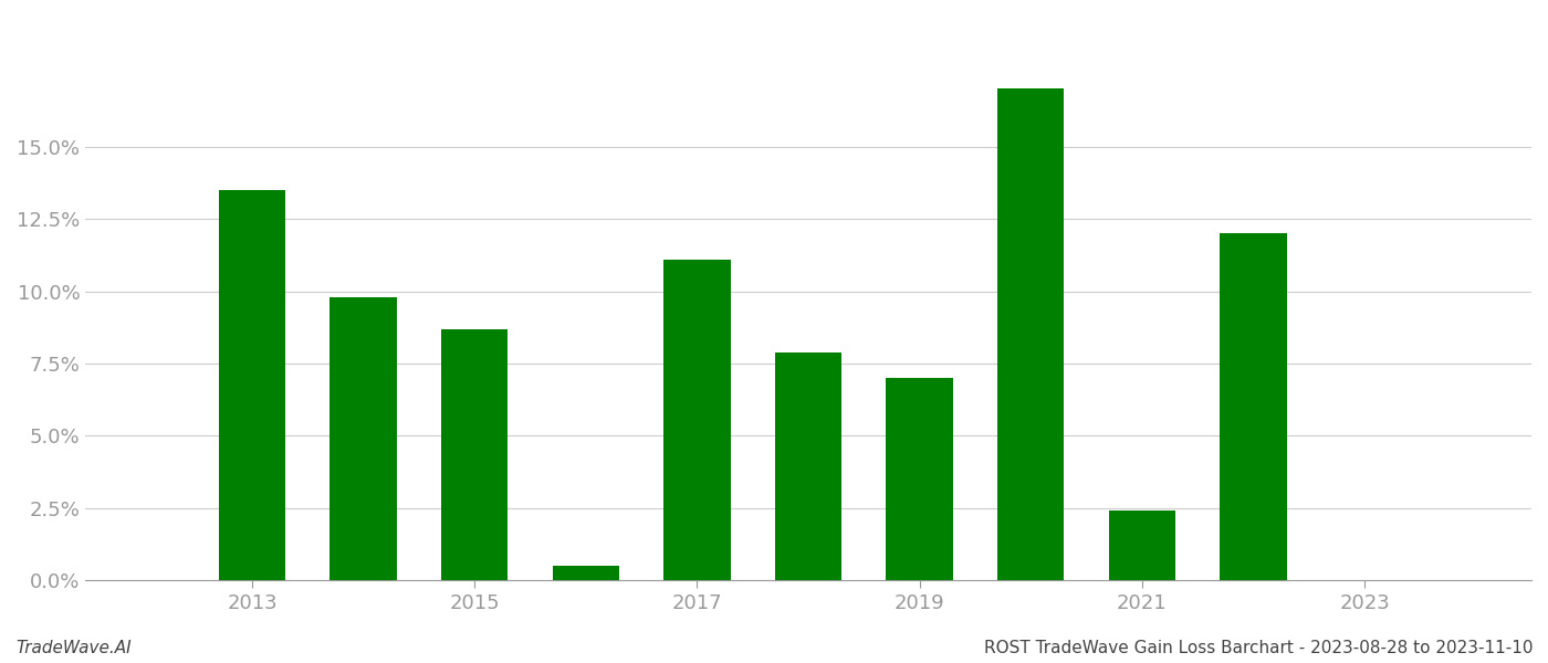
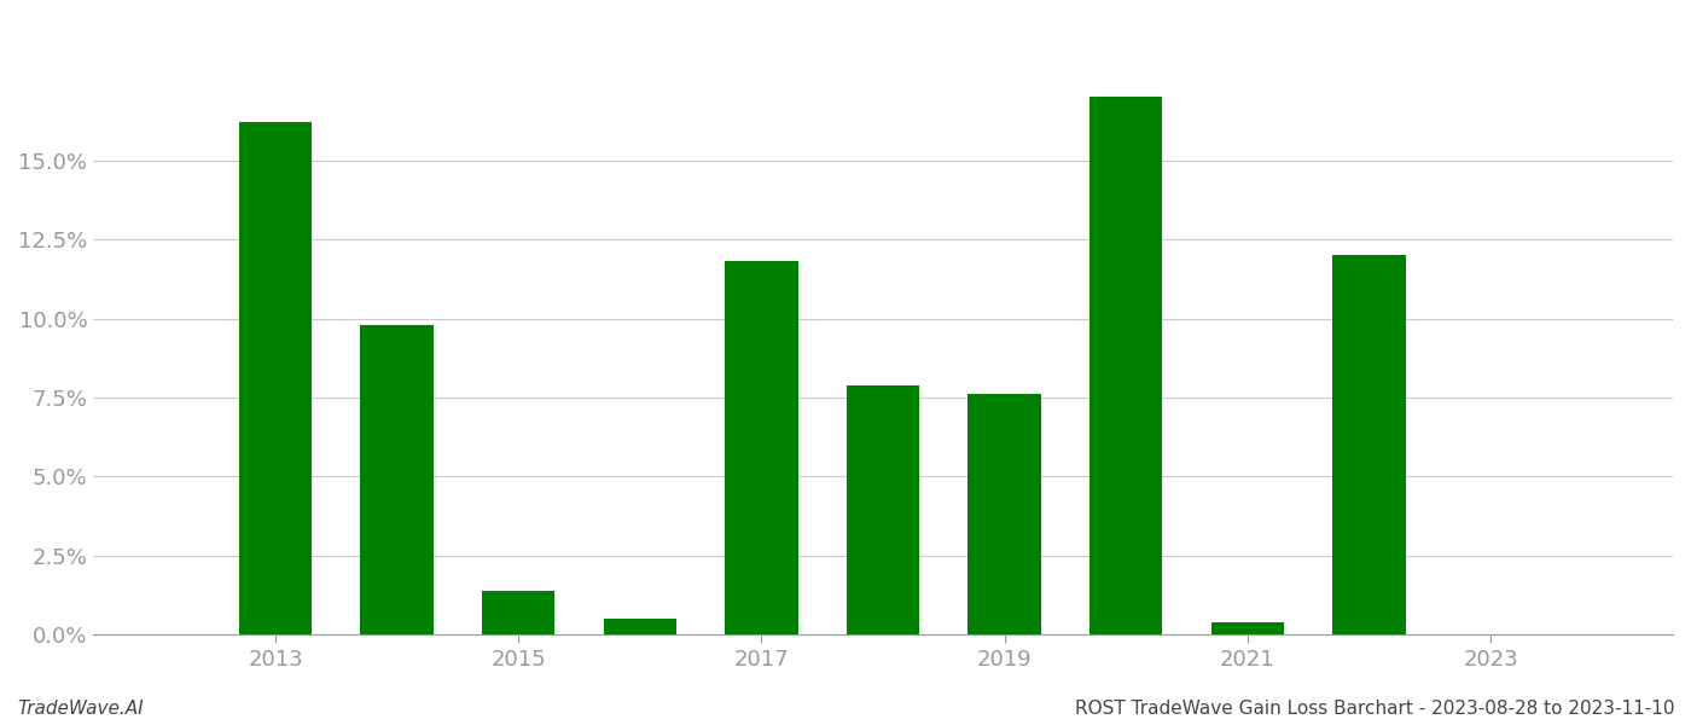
2013: 13.5% -> 16.2%
2015: 8.7% -> 1.4%
2017: 11.1% -> 11.8%
2019: 7.0% -> 7.6%
2021: 2.4% -> 0.4%
